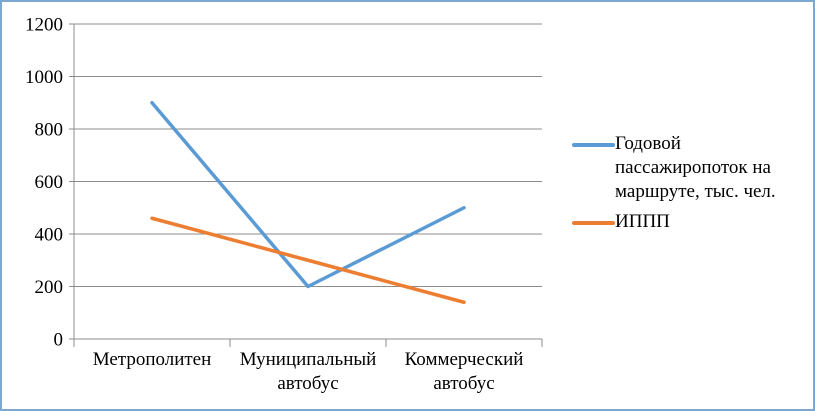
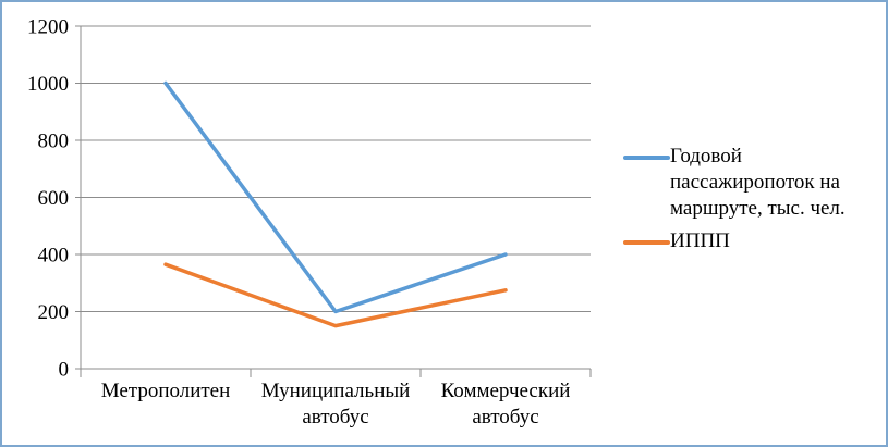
Годовой пассажиропоток на маршруте, тыс. чел./Метрополитен: 900 -> 1000
ИППП/Метрополитен: 460 -> 360
ИППП/Муниципальный автобус: 300 -> 150
Годовой пассажиропоток на маршруте, тыс. чел./Коммерческий автобус: 500 -> 400
ИППП/Коммерческий автобус: 140 -> 280
